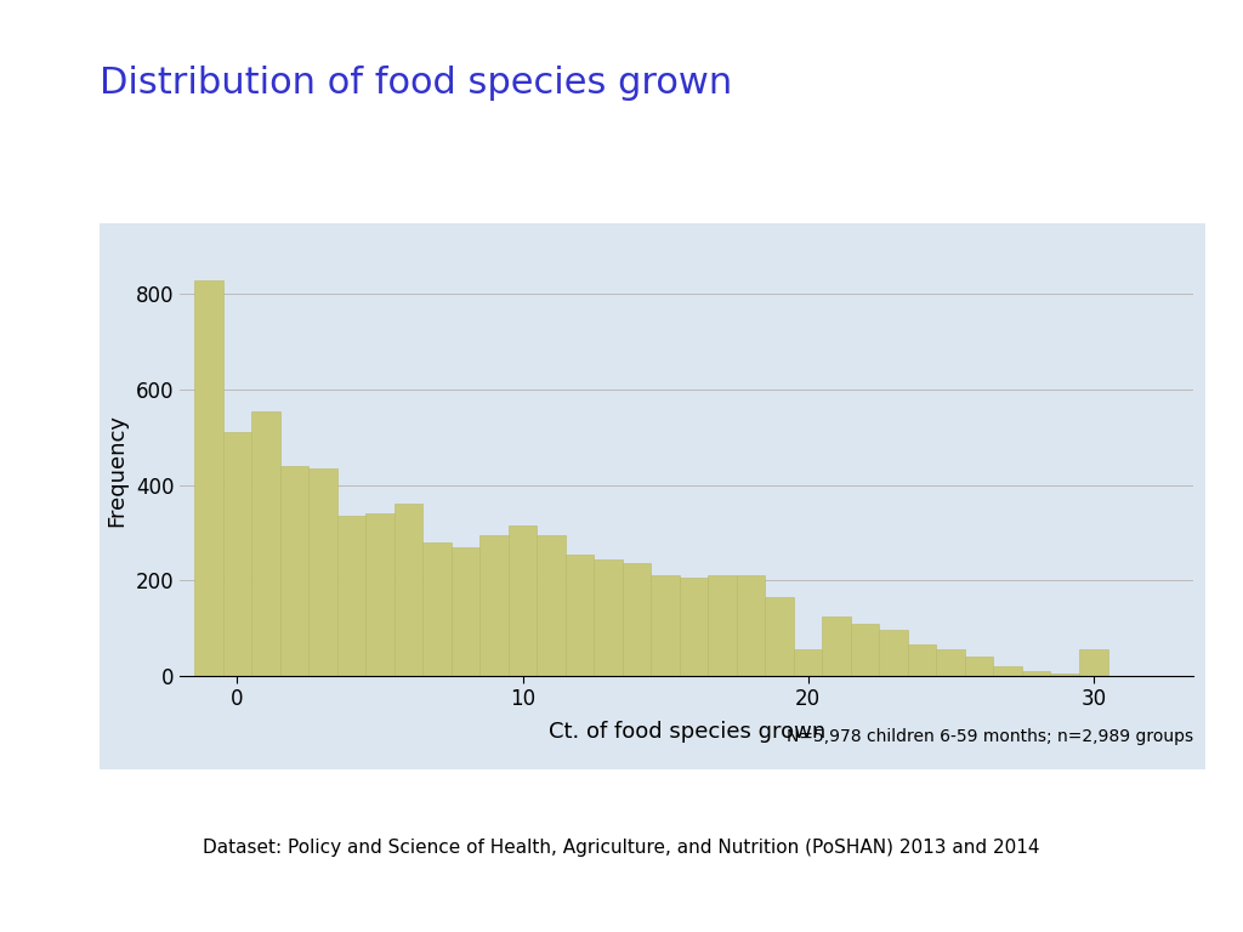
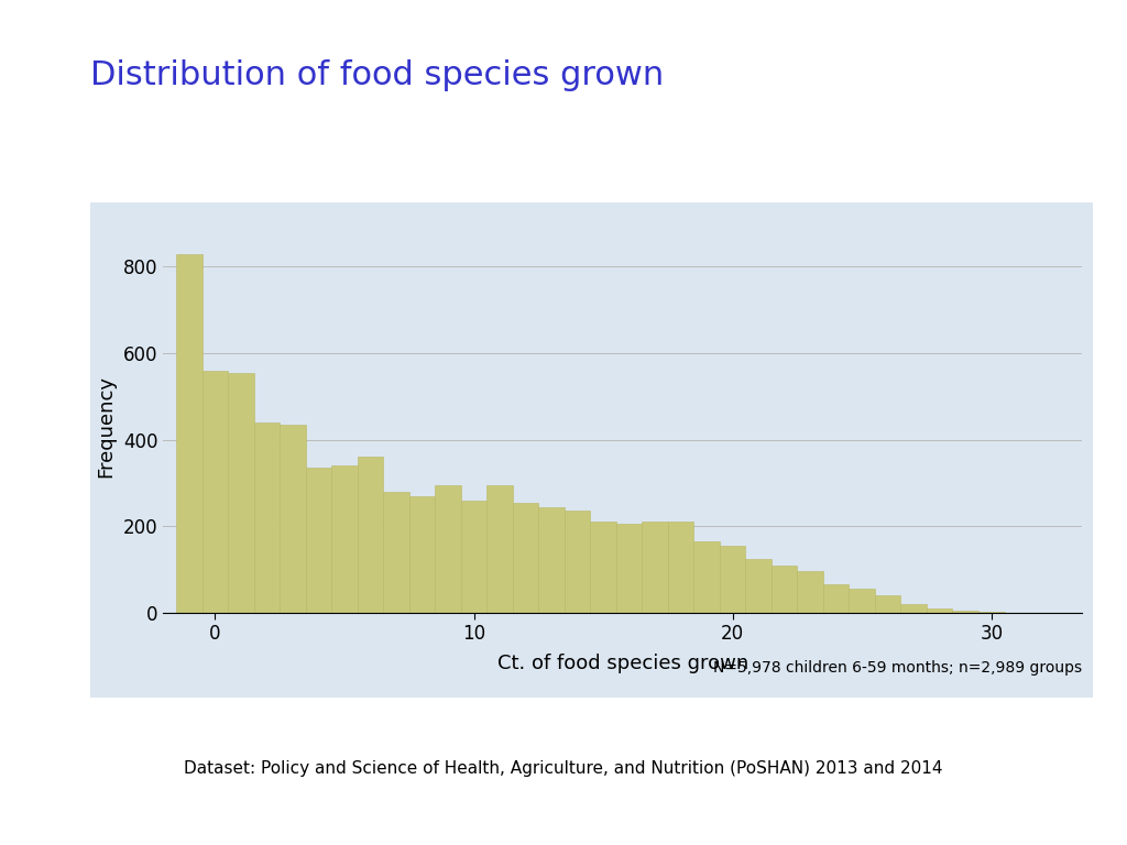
0: 510 -> 560
10: 315 -> 260
20: 55 -> 155
30: 55 -> 3
